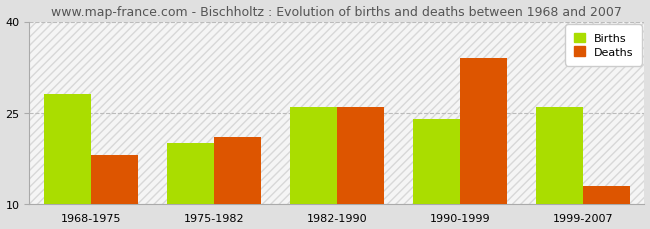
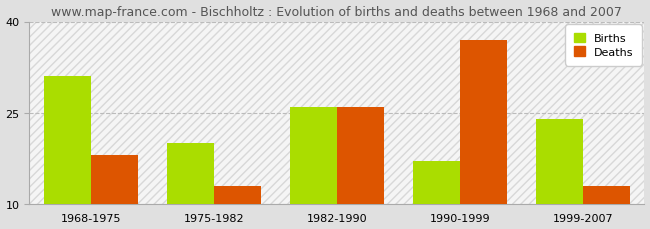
Births/1968-1975: 28 -> 31
Deaths/1975-1982: 21 -> 13
Births/1990-1999: 24 -> 17
Deaths/1990-1999: 34 -> 37
Births/1999-2007: 26 -> 24
